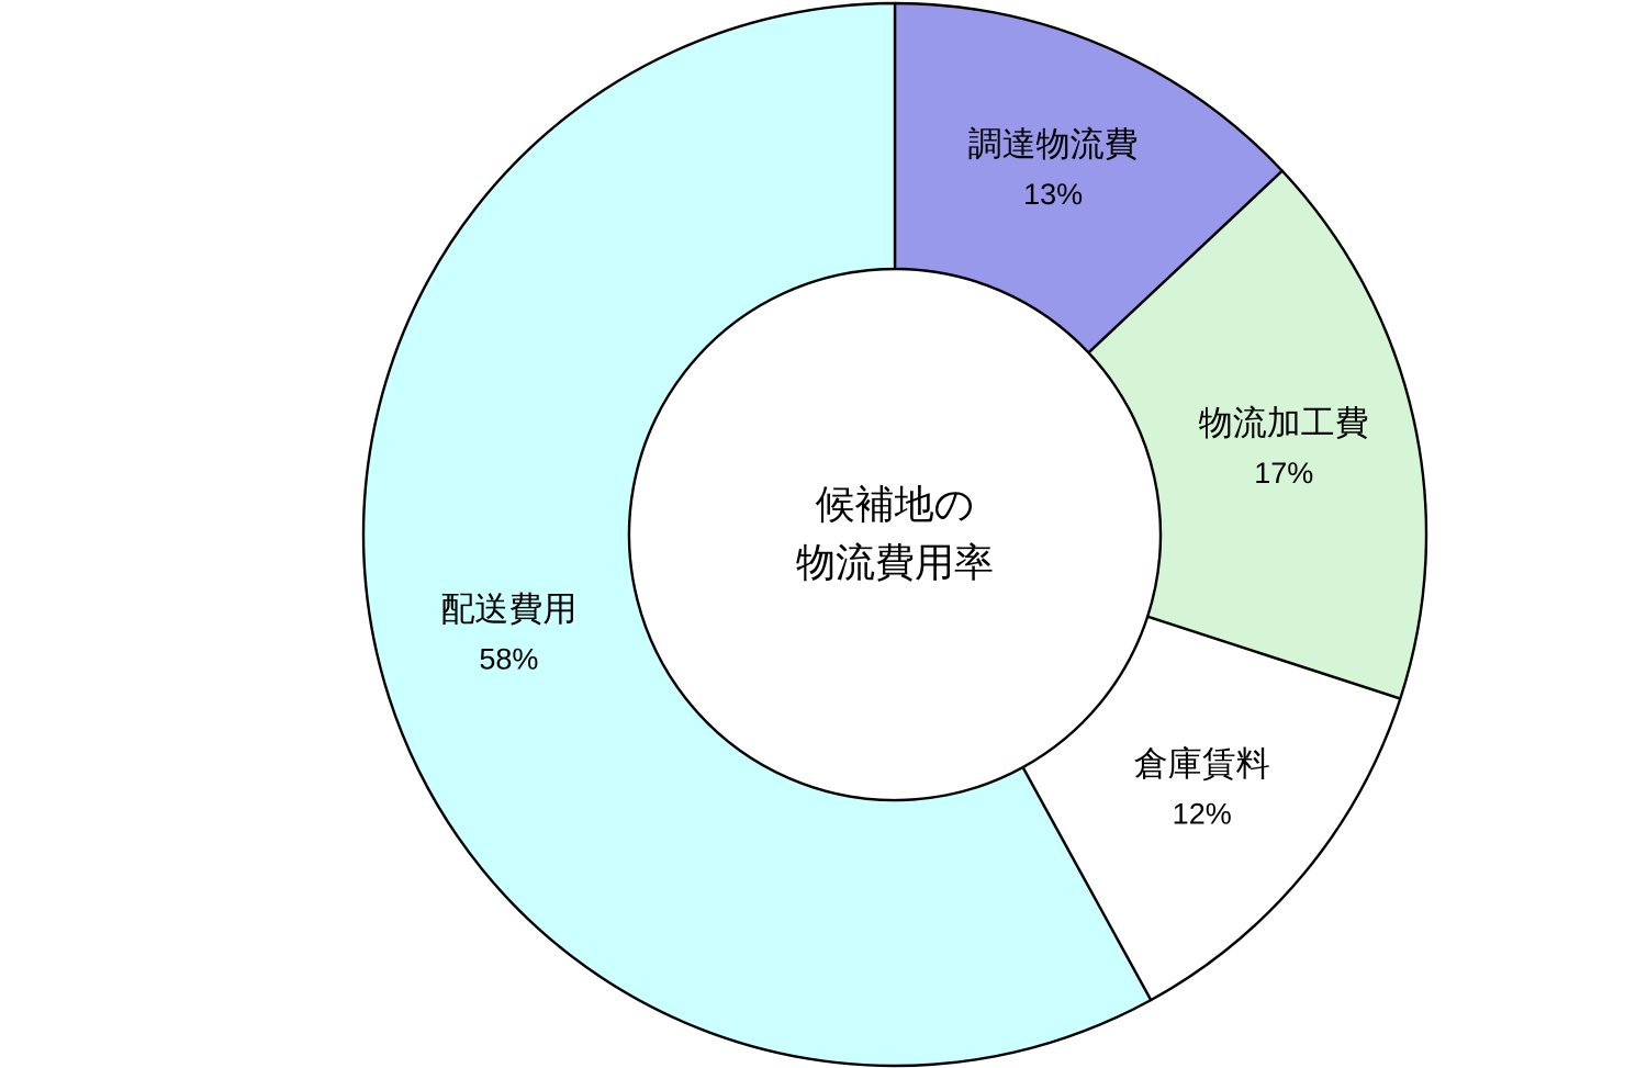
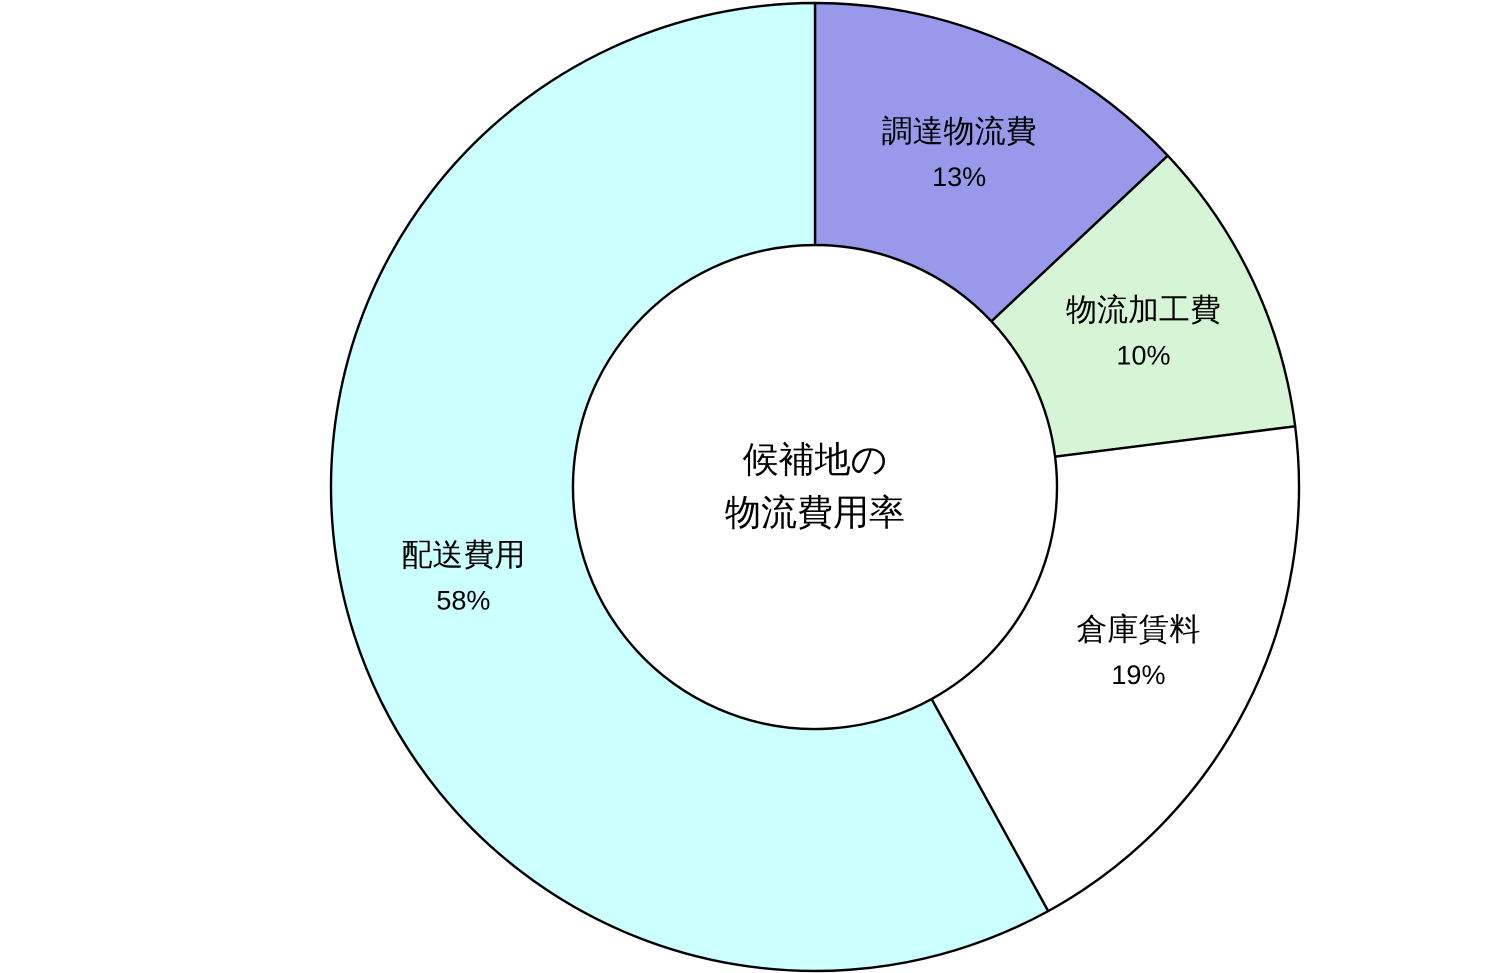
物流加工費: 17% -> 10%
倉庫賃料: 12% -> 19%
